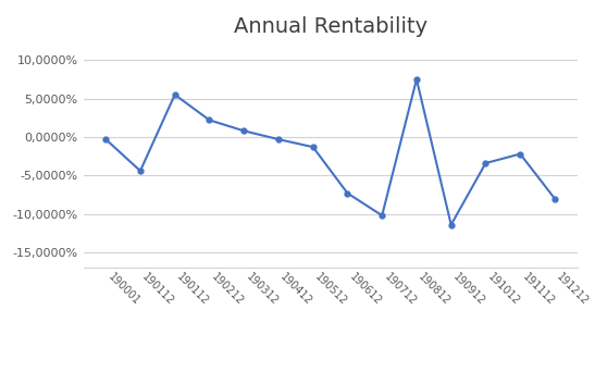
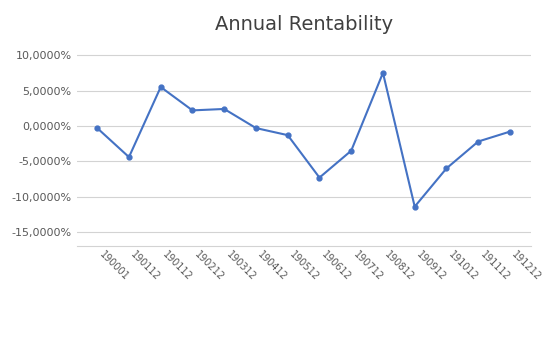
190312: 0,8% -> 2,4%
190712: -10,2% -> -3,5%
191012: -3,4% -> -6,0%
191212: -8,0% -> -0,8%
